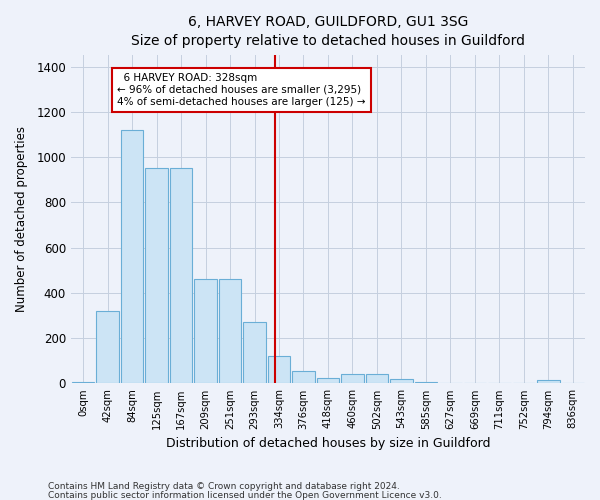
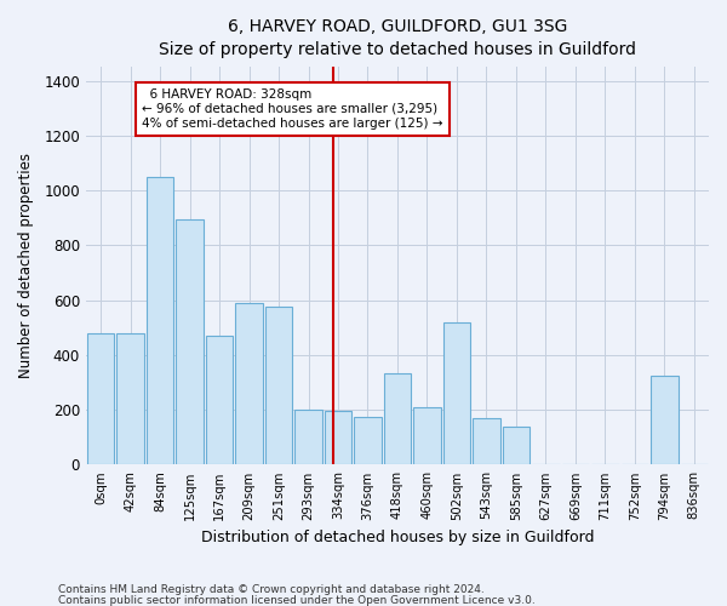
0sqm: 5 -> 480
42sqm: 320 -> 480
84sqm: 1120 -> 1050
125sqm: 950 -> 895
167sqm: 950 -> 470
209sqm: 460 -> 590
251sqm: 460 -> 575
293sqm: 270 -> 200
334sqm: 120 -> 195
376sqm: 55 -> 175
418sqm: 25 -> 335
460sqm: 40 -> 210
502sqm: 40 -> 520
543sqm: 20 -> 170
585sqm: 5 -> 140
794sqm: 15 -> 325
